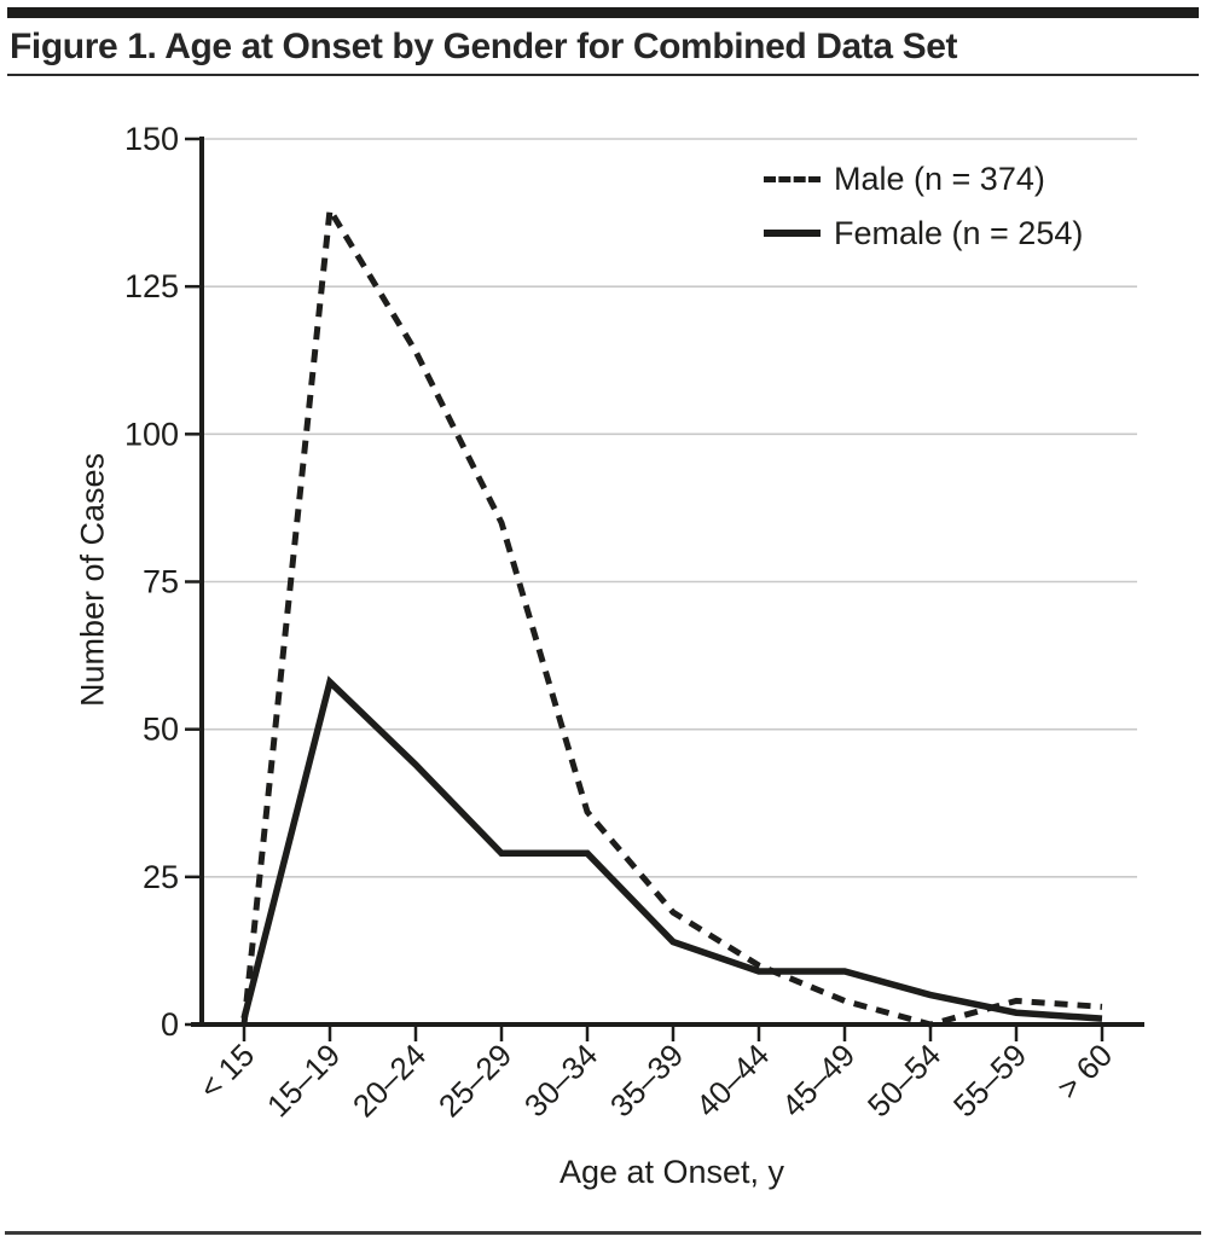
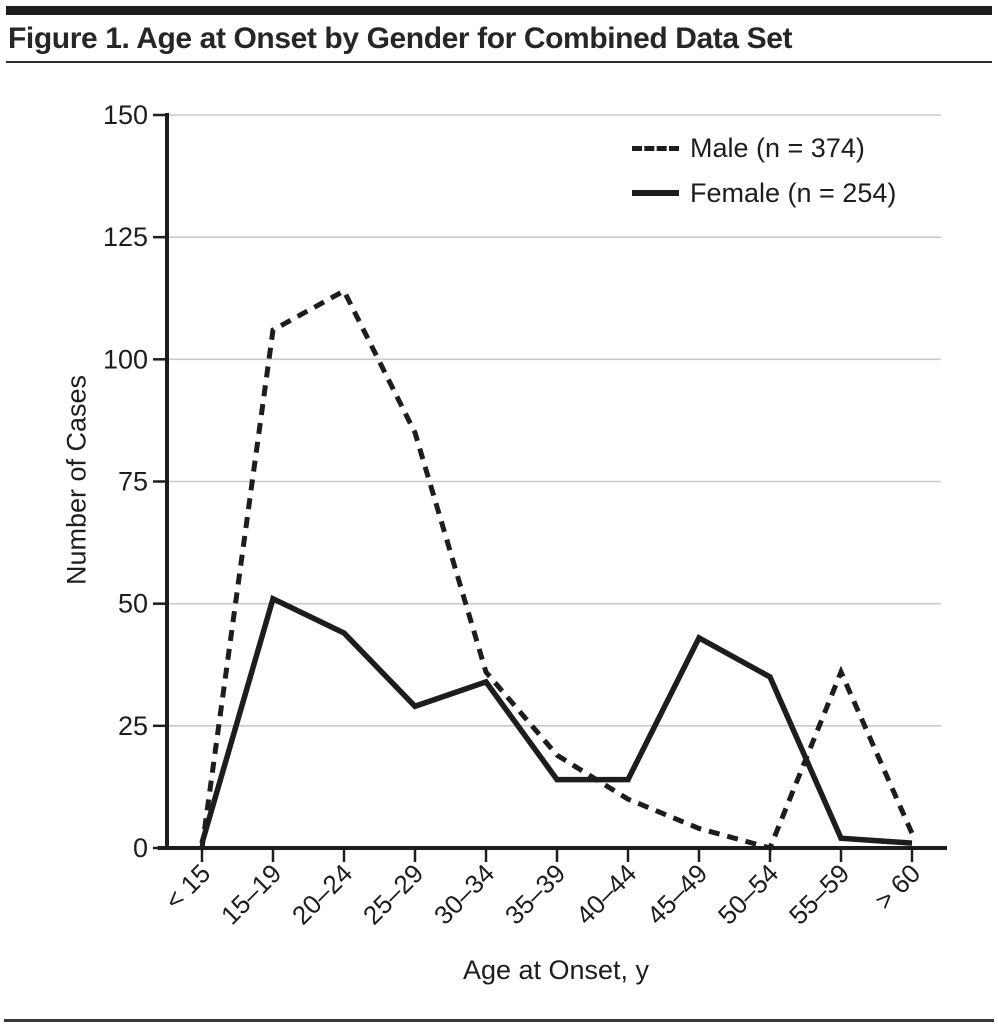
Male (n = 374)/15–19: 138 -> 106
Female (n = 254)/15–19: 58 -> 51
Female (n = 254)/30–34: 29 -> 34
Female (n = 254)/40–44: 9 -> 14
Female (n = 254)/45–49: 9 -> 43
Female (n = 254)/50–54: 5 -> 35
Male (n = 374)/55–59: 4 -> 36
